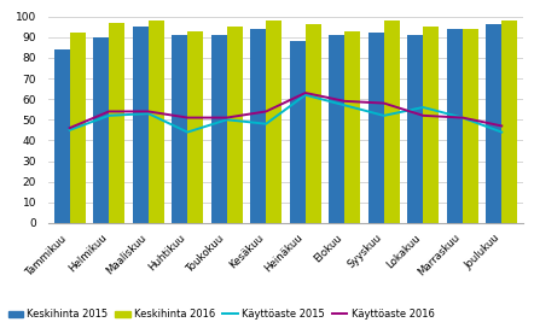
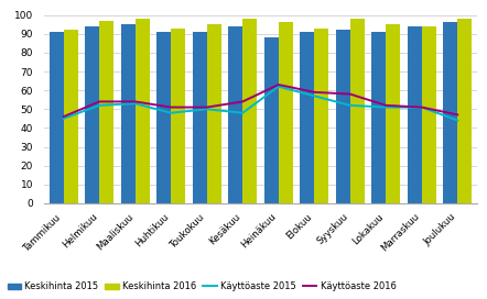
Keskihinta 2015/Tammikuu: 84 -> 91
Keskihinta 2015/Helmikuu: 90 -> 94
Käyttöaste 2015/Huhtikuu: 44 -> 48
Käyttöaste 2015/Lokakuu: 56 -> 51
